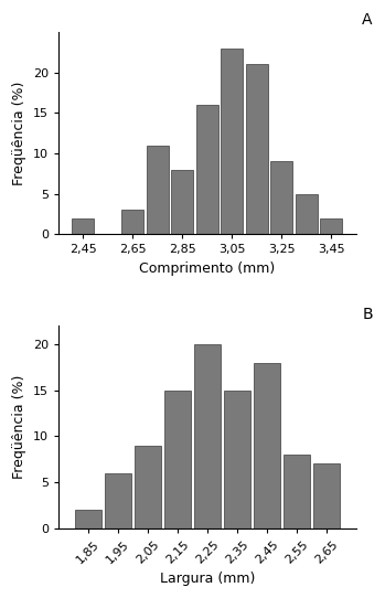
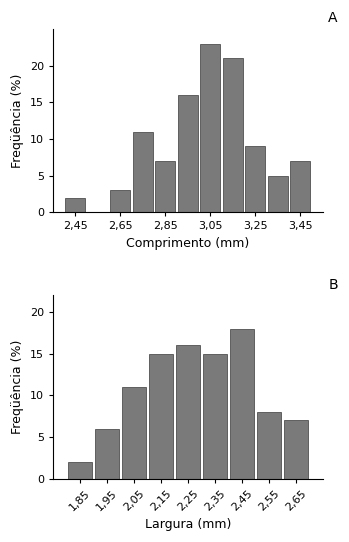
2,85: 8 -> 7
3,45: 2 -> 7
2,05: 9 -> 11
2,25: 20 -> 16
